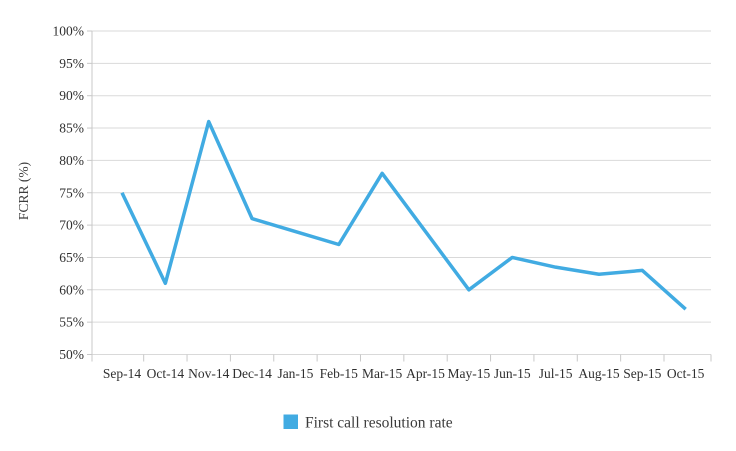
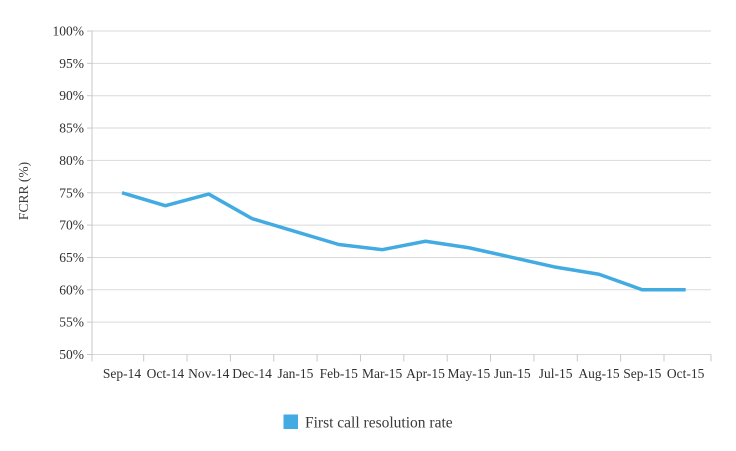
Oct-14: 61% -> 73%
Nov-14: 86% -> 75%
Mar-15: 78% -> 66%
Apr-15: 69% -> 68%
May-15: 60% -> 66%
Sep-15: 63% -> 60%
Oct-15: 57% -> 60%
